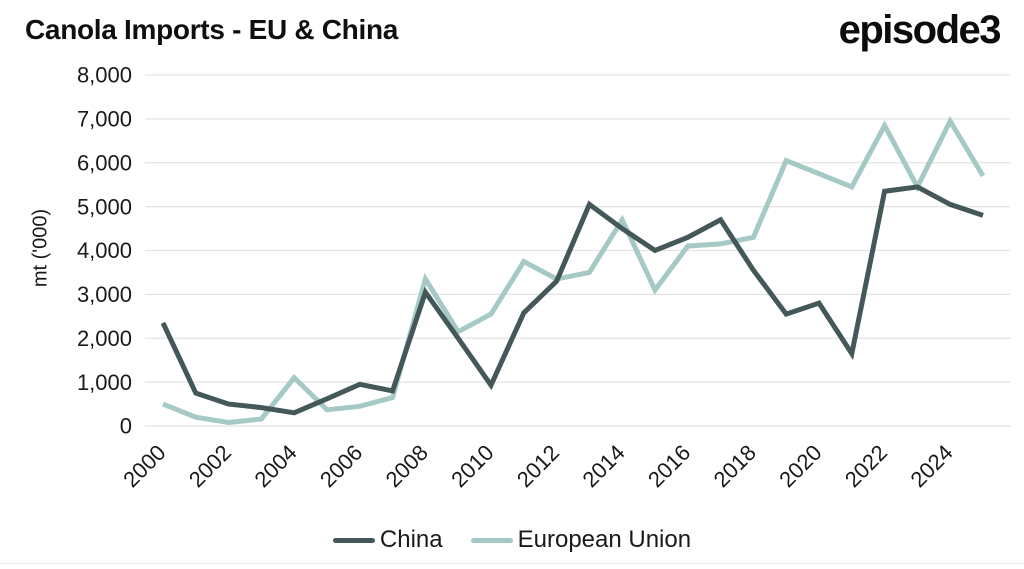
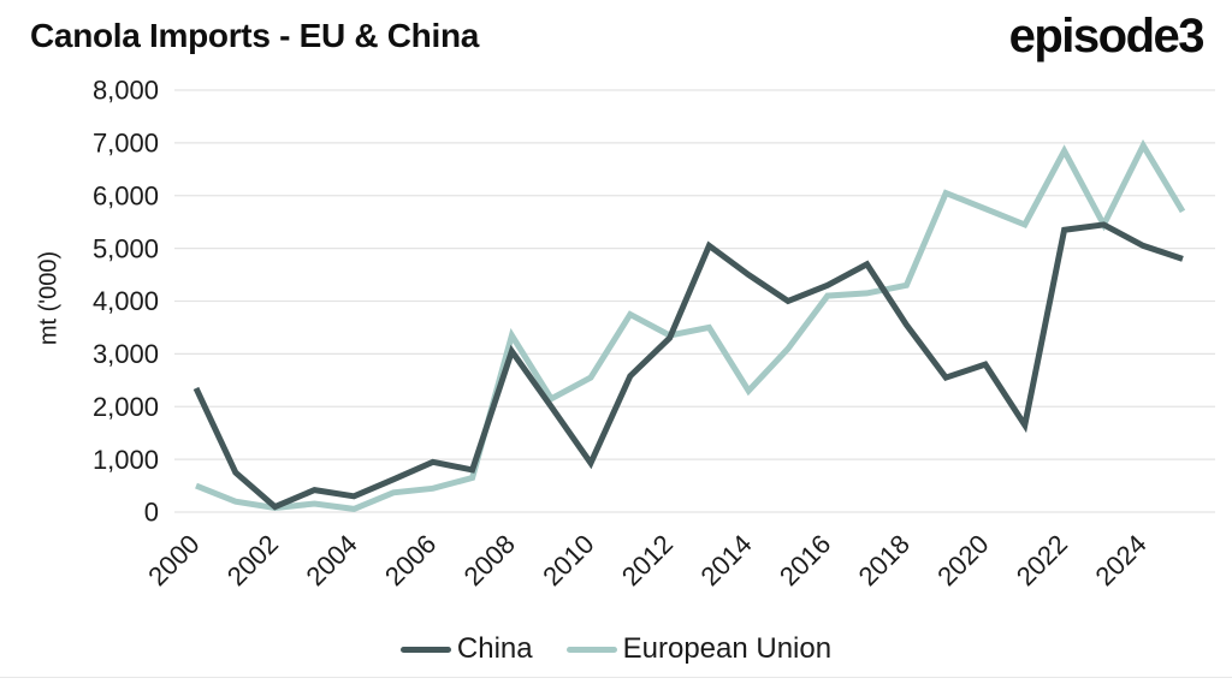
China/2002: 500 -> 100
European Union/2004: 1100 -> 100
European Union/2014: 4700 -> 2300
